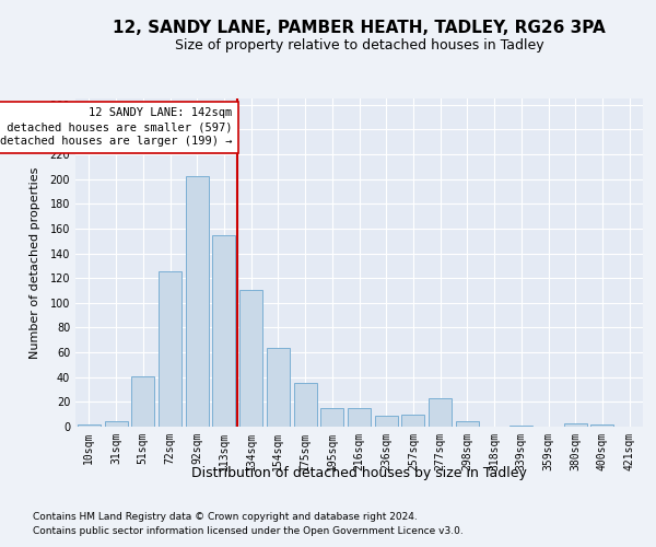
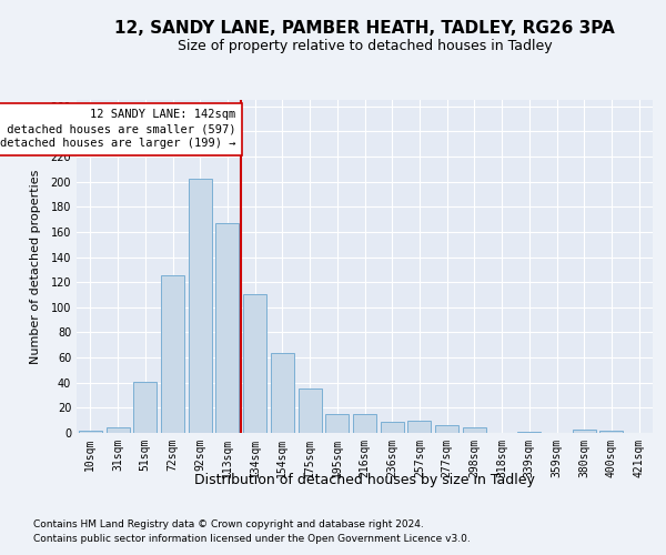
113sqm: 155 -> 167
277sqm: 23 -> 6
